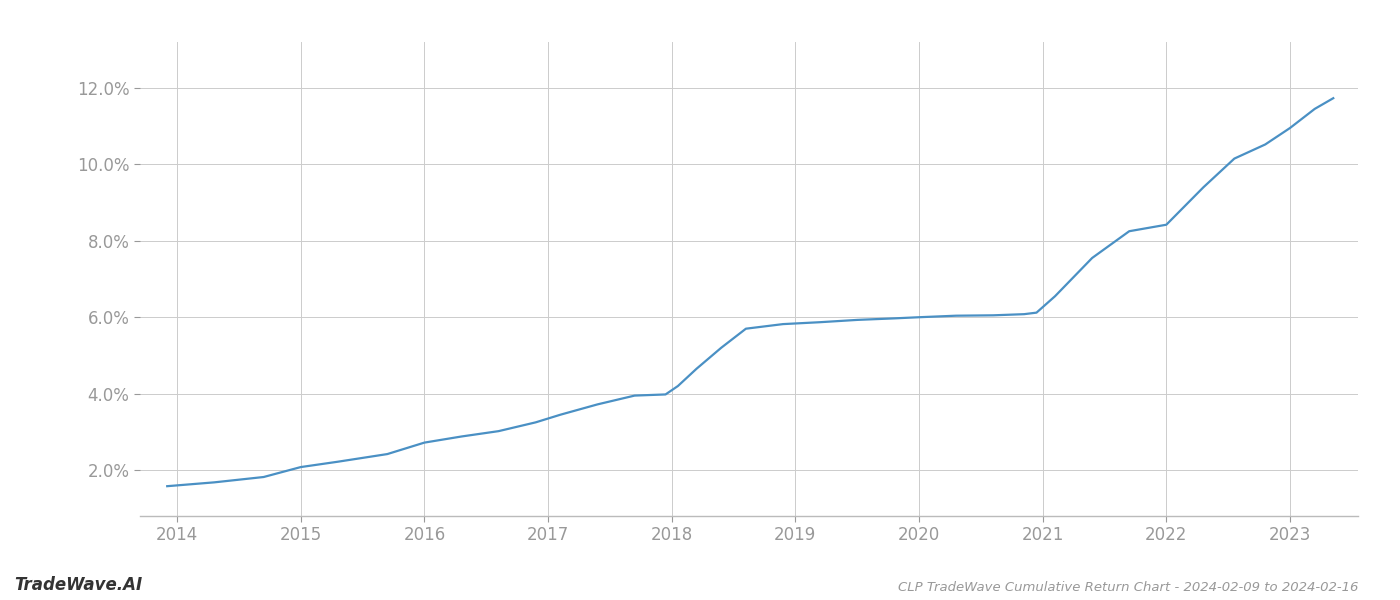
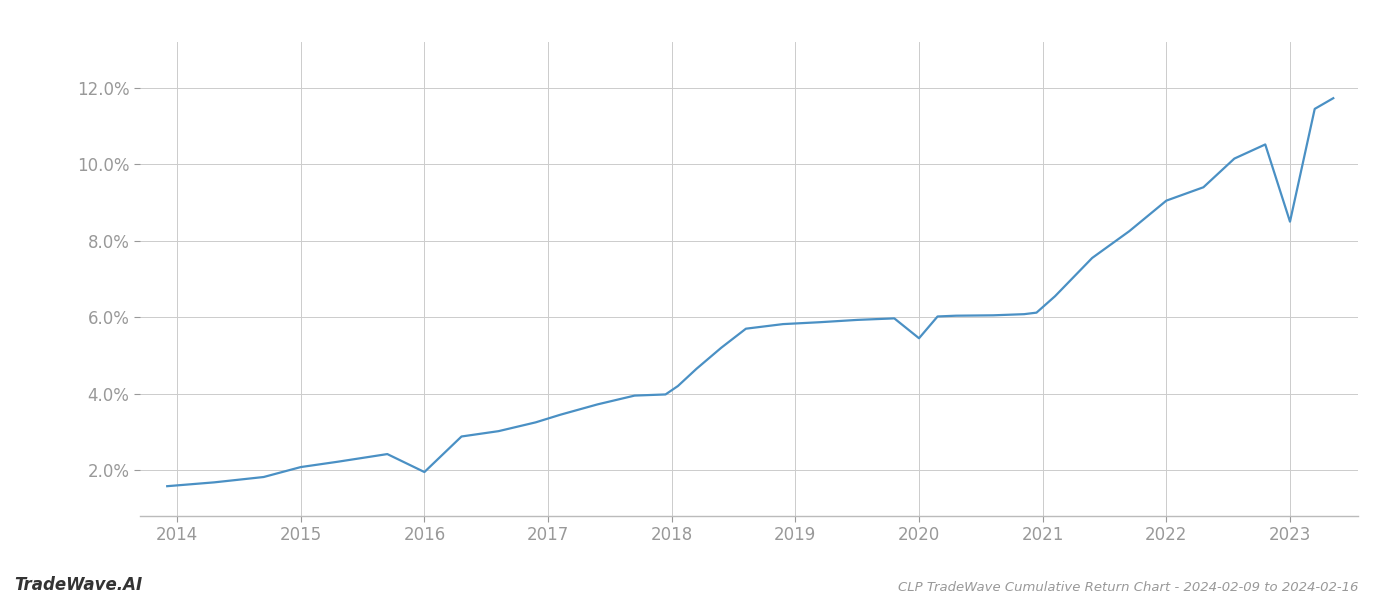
2016: 2.72% -> 1.95%
2020: 6.00% -> 5.45%
2022: 8.42% -> 9.05%
2023: 10.95% -> 8.50%
